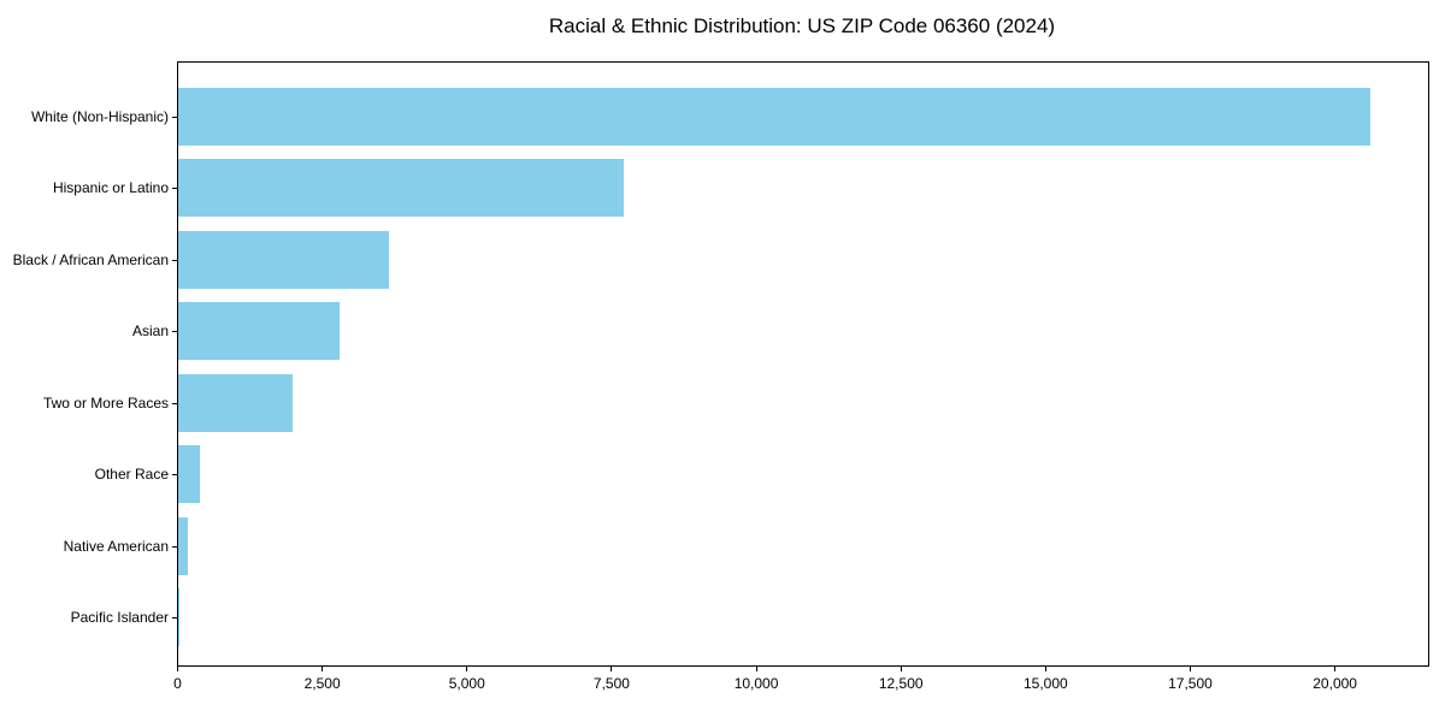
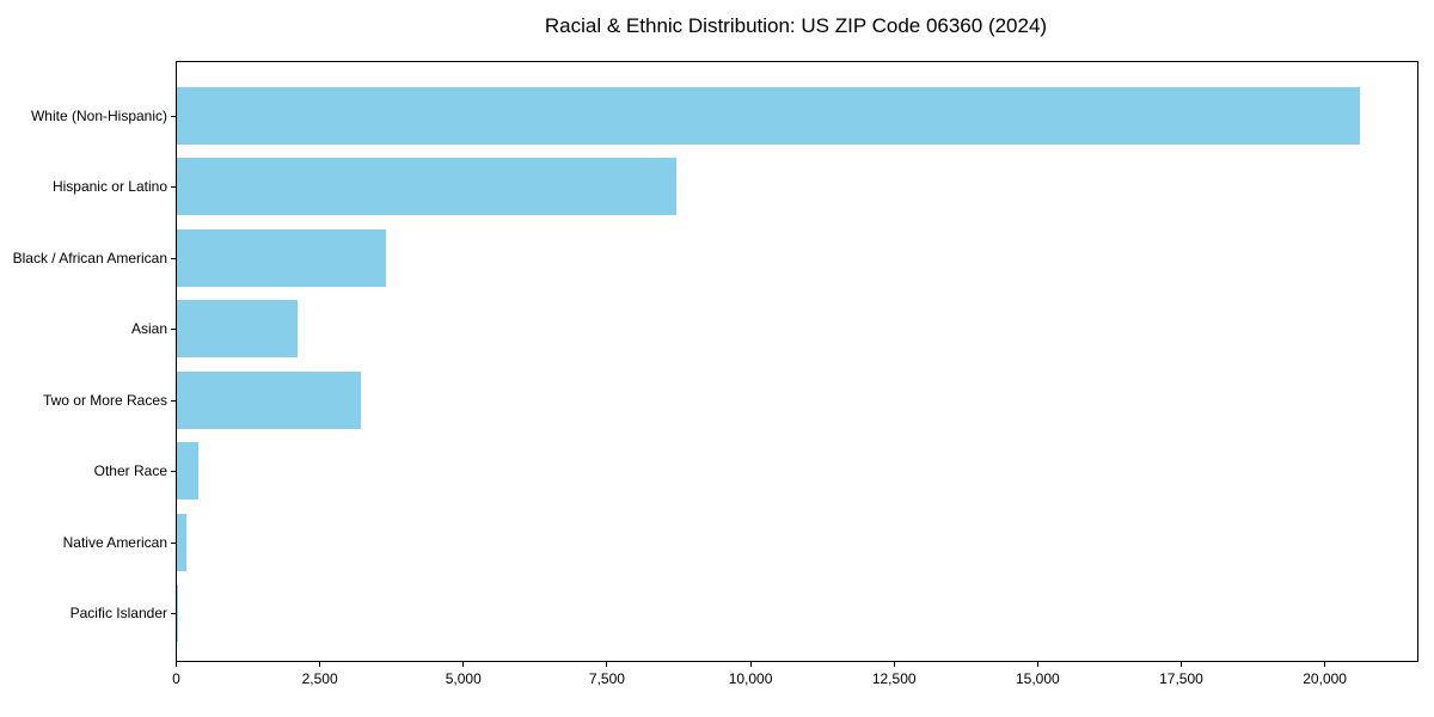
Hispanic or Latino: 7700 -> 8700
Asian: 2800 -> 2100
Two or More Races: 2000 -> 3200
